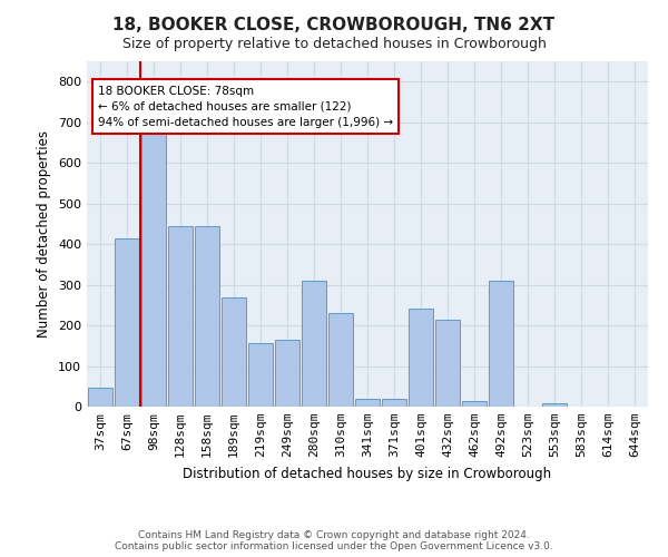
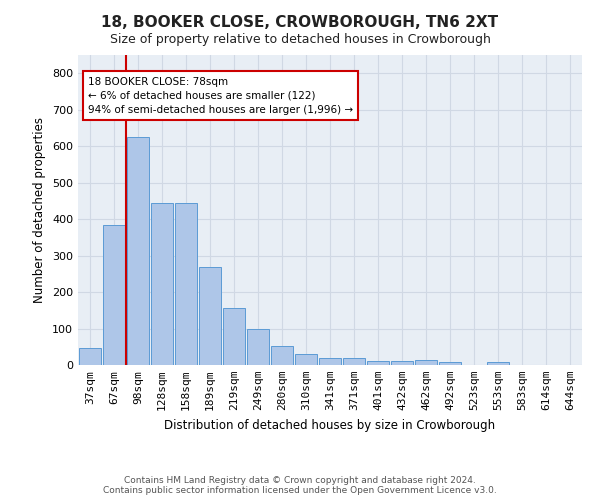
67sqm: 415 -> 385
98sqm: 675 -> 625
249sqm: 165 -> 100
280sqm: 310 -> 52
310sqm: 230 -> 30
401sqm: 240 -> 12
432sqm: 215 -> 12
492sqm: 310 -> 8
